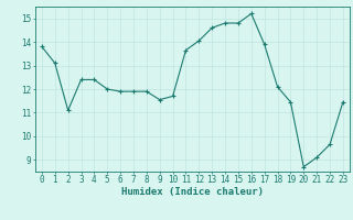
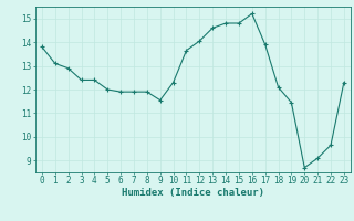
2: 11.10 -> 12.90
10: 11.70 -> 12.30
23: 11.45 -> 12.30
